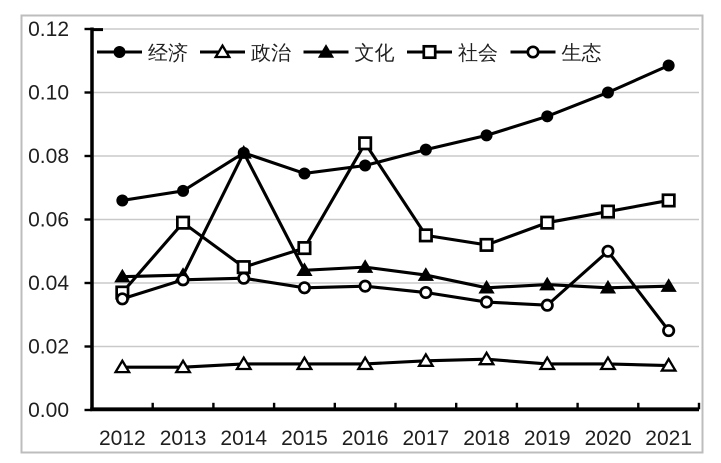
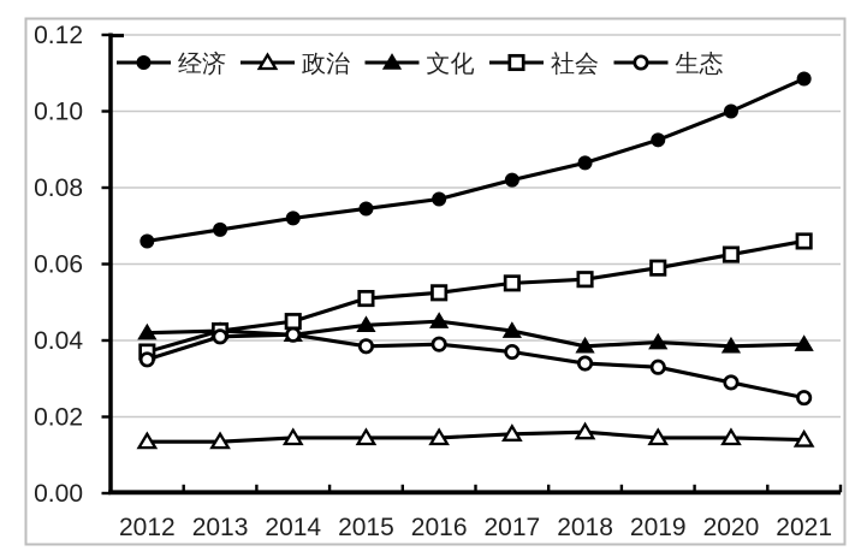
社会/2013: 0.059 -> 0.043
经济/2014: 0.081 -> 0.072
文化/2014: 0.081 -> 0.042
社会/2016: 0.084 -> 0.052
社会/2018: 0.052 -> 0.056
生态/2020: 0.050 -> 0.029
